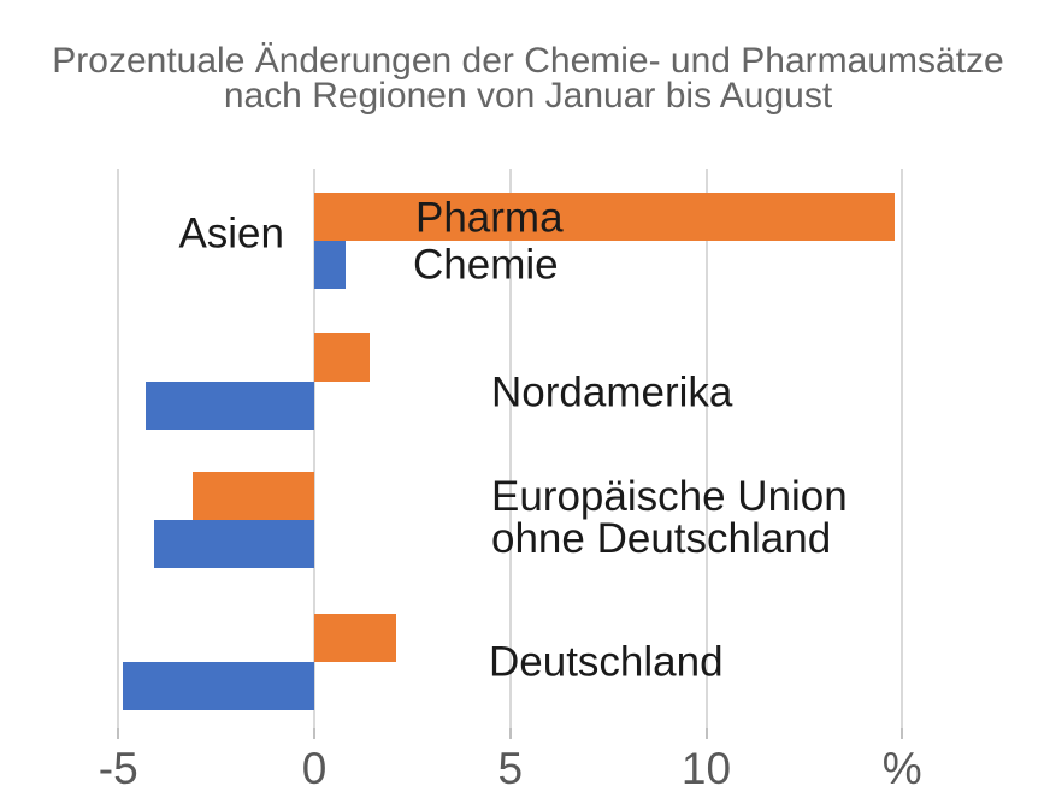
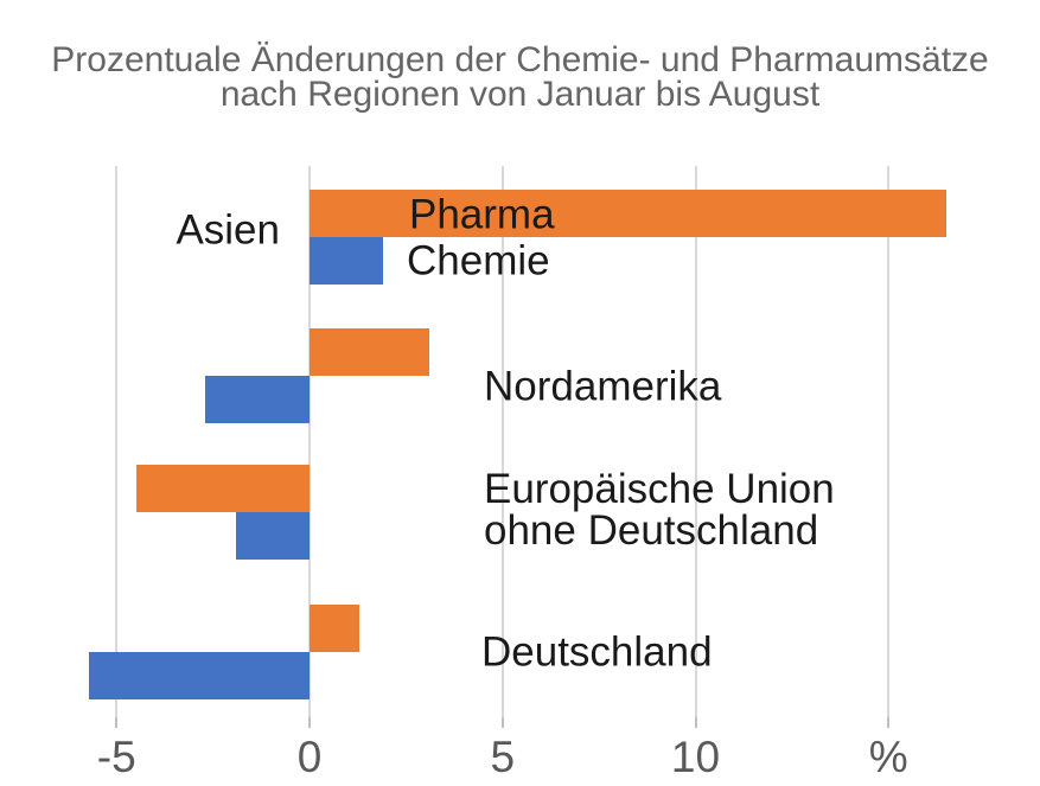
Pharma/Asien: 14.8 -> 16.5
Chemie/Asien: 0.8 -> 1.9
Pharma/Nordamerika: 1.4 -> 3.1
Chemie/Nordamerika: -4.3 -> -2.7
Pharma/Europäische Union ohne Deutschland: -3.1 -> -4.5
Chemie/Europäische Union ohne Deutschland: -4.1 -> -1.9
Pharma/Deutschland: 2.1 -> 1.3
Chemie/Deutschland: -4.9 -> -5.7
